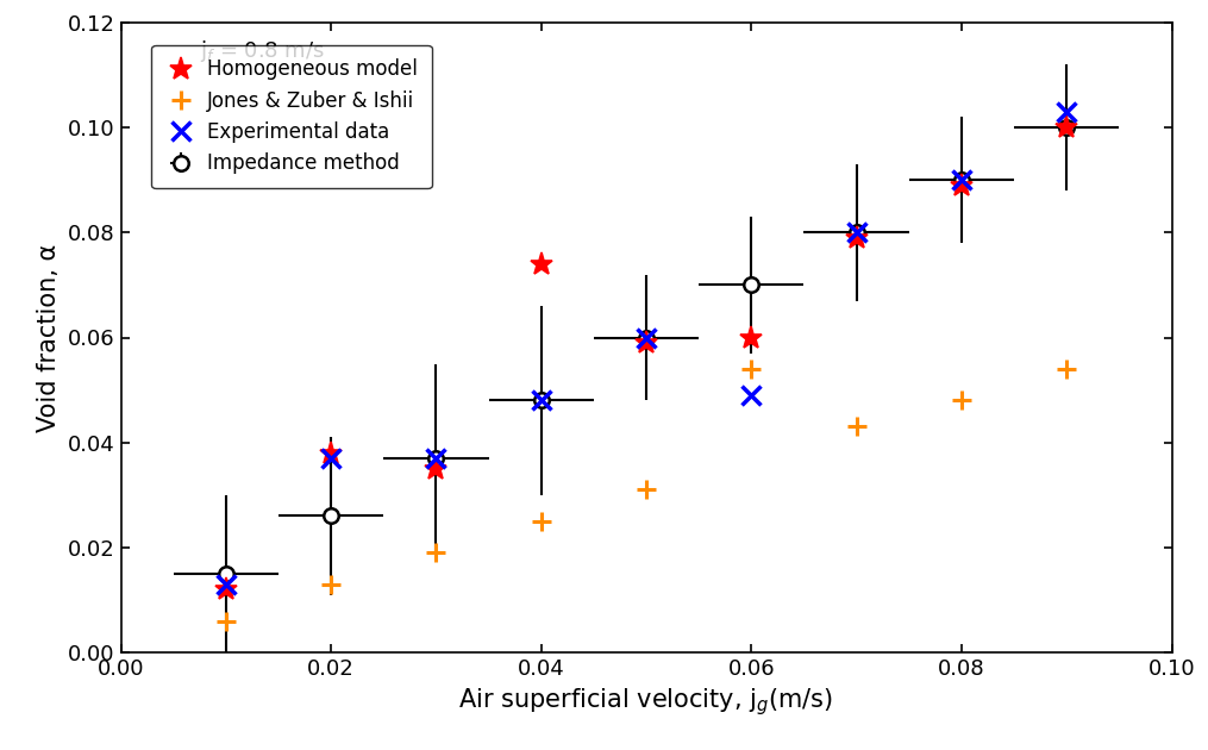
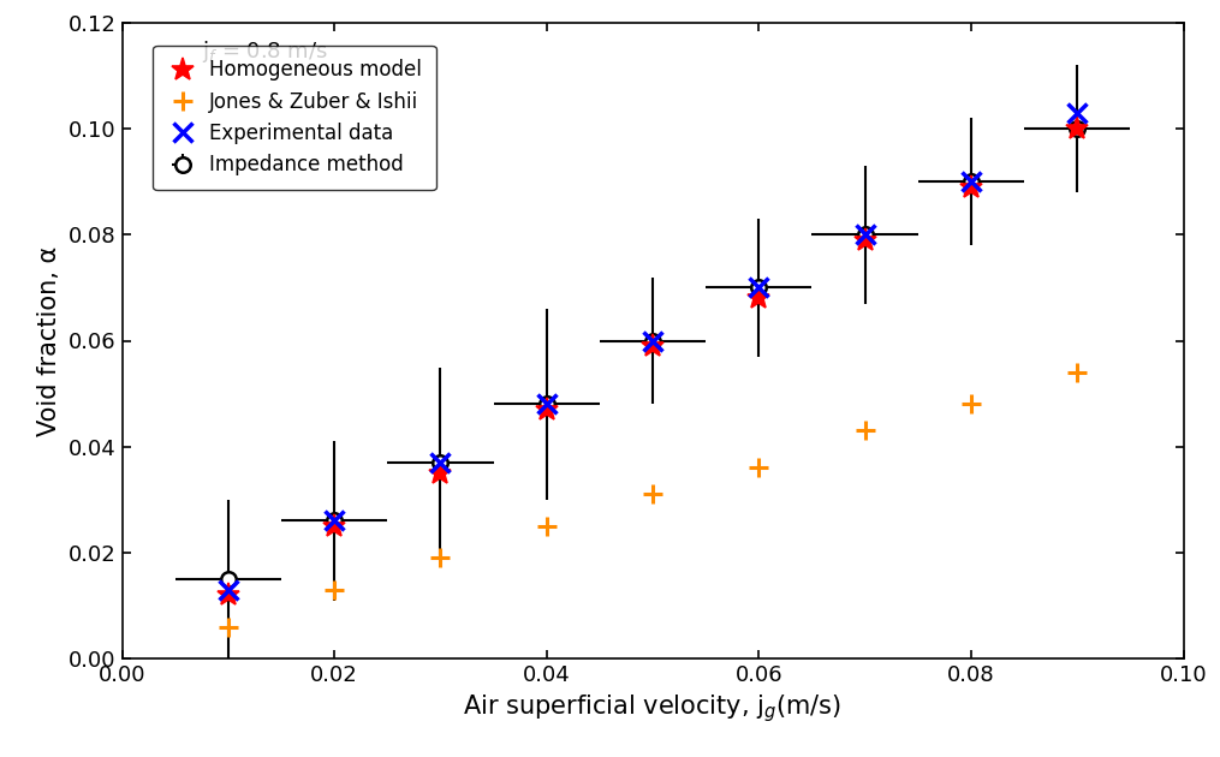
Homogeneous model/0.02: 0.038 -> 0.025
Experimental data/0.02: 0.037 -> 0.026
Homogeneous model/0.04: 0.074 -> 0.047
Homogeneous model/0.06: 0.060 -> 0.068
Jones & Zuber & Ishii/0.06: 0.054 -> 0.036
Experimental data/0.06: 0.049 -> 0.070
